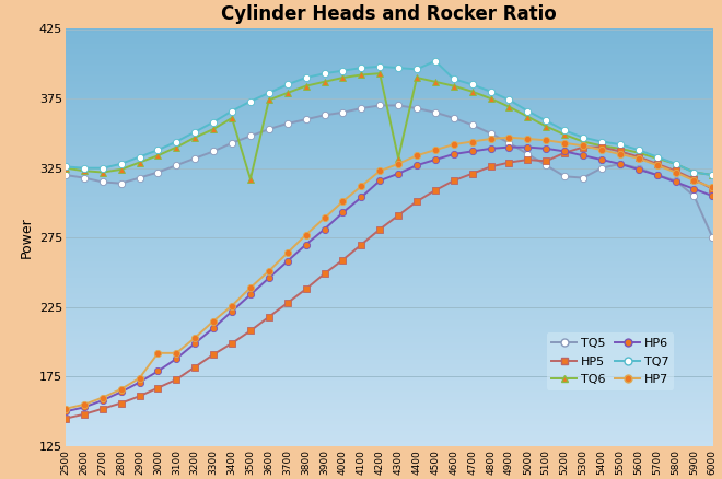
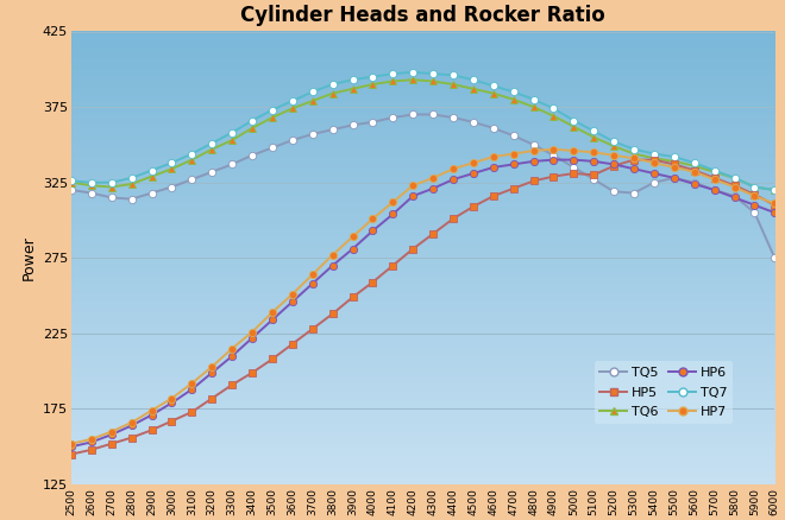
HP7/3000: 192 -> 182
TQ6/3500: 317 -> 368
TQ6/4300: 332 -> 392
TQ7/4500: 402 -> 393
